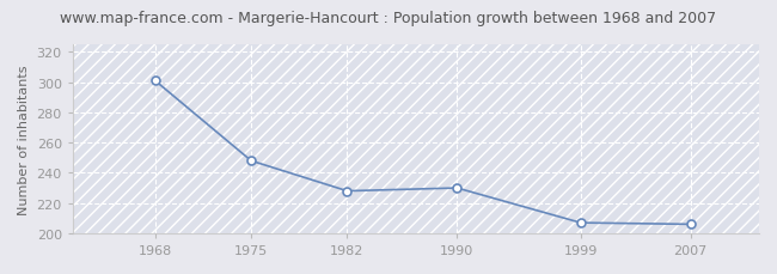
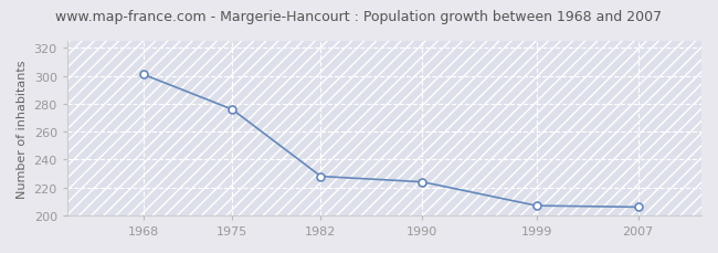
1975: 248 -> 276
1990: 230 -> 224
